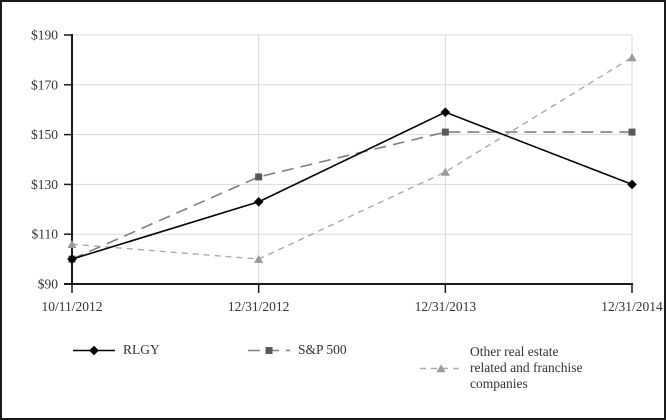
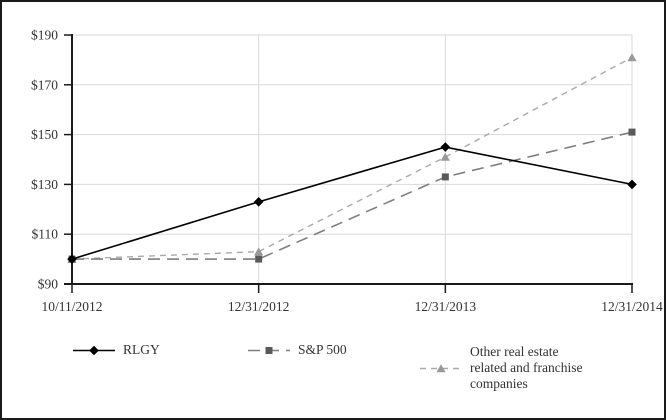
Other real estate related and franchise companies/10/11/2012: $106 -> $100
S&P 500/12/31/2012: $133 -> $100
Other real estate related and franchise companies/12/31/2012: $100 -> $103
RLGY/12/31/2013: $159 -> $145
S&P 500/12/31/2013: $151 -> $133
Other real estate related and franchise companies/12/31/2013: $135 -> $141
